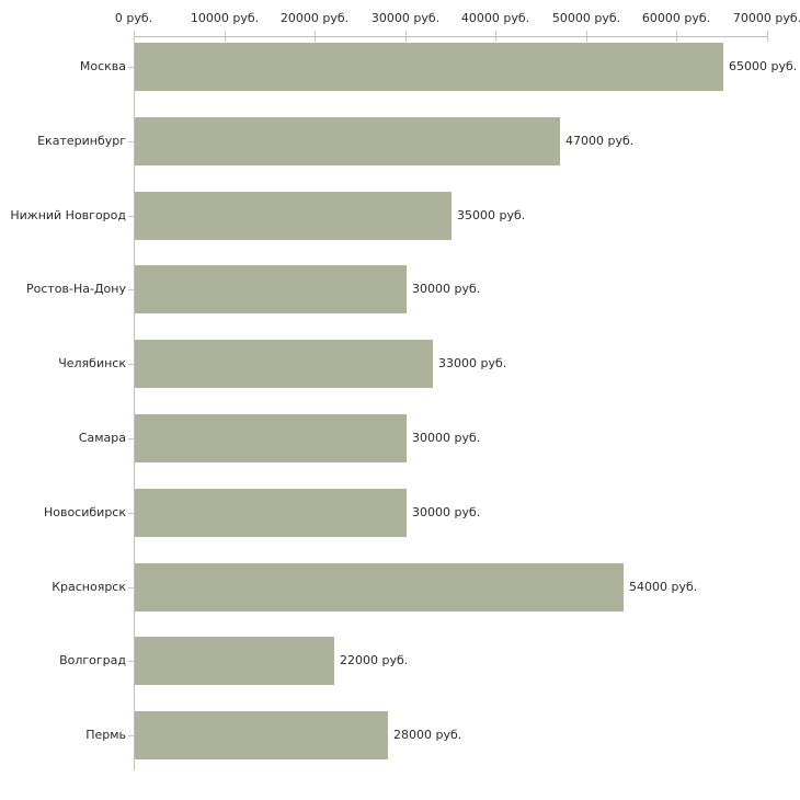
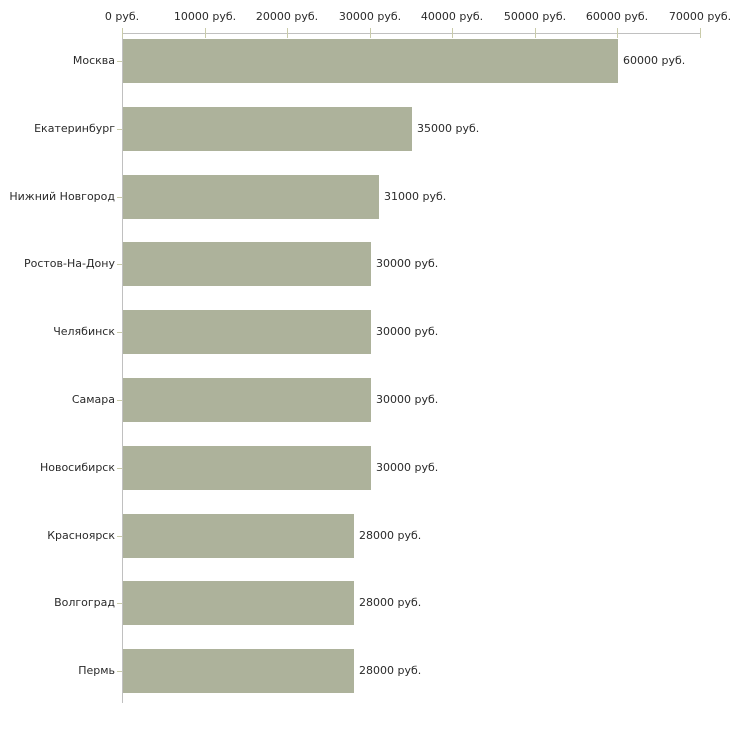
Москва: 65000 -> 60000
Екатеринбург: 47000 -> 35000
Нижний Новгород: 35000 -> 31000
Челябинск: 33000 -> 30000
Красноярск: 54000 -> 28000
Волгоград: 22000 -> 28000
